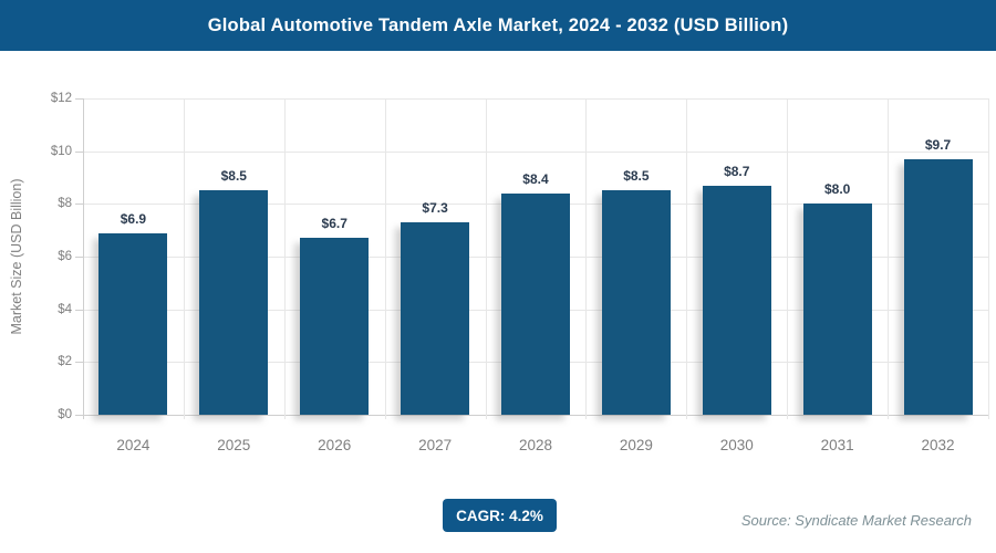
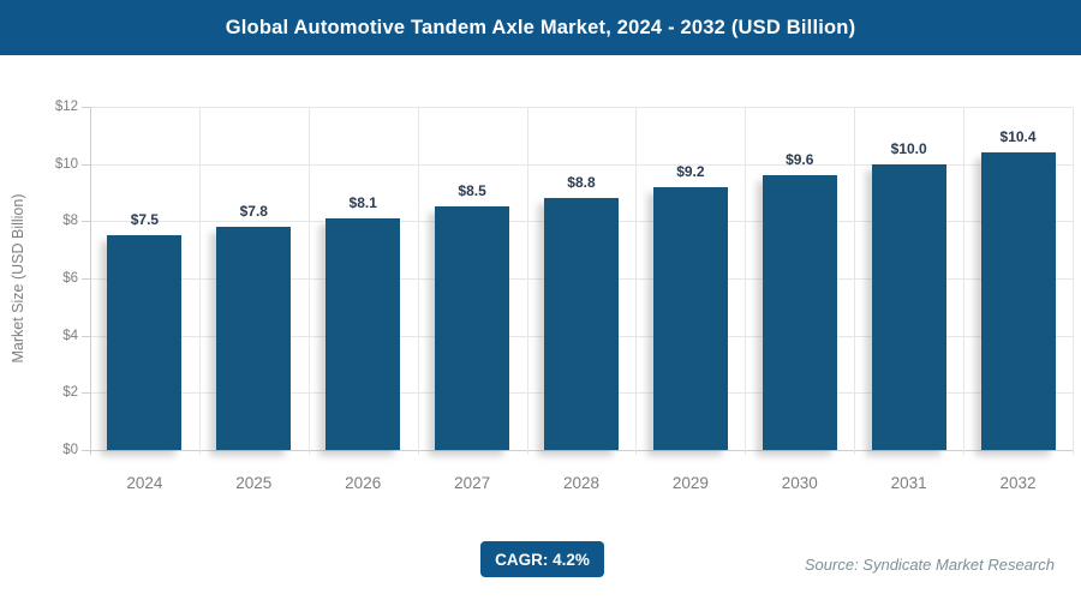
2024: $6.9 -> $7.5
2025: $8.5 -> $7.8
2026: $6.7 -> $8.1
2027: $7.3 -> $8.5
2028: $8.4 -> $8.8
2029: $8.5 -> $9.2
2030: $8.7 -> $9.6
2031: $8.0 -> $10.0
2032: $9.7 -> $10.4
